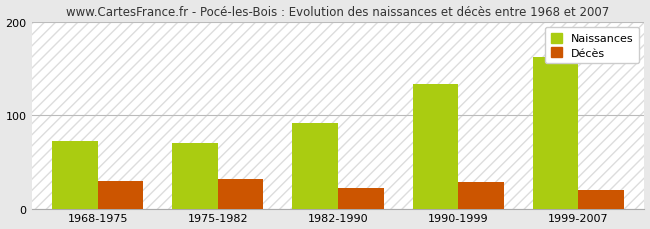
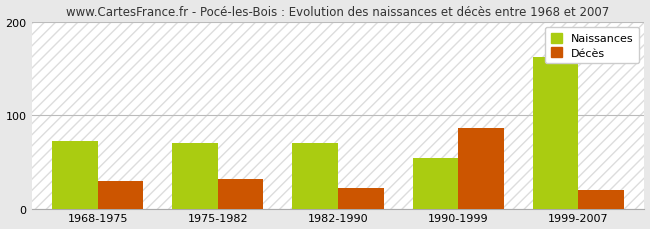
Naissances/1982-1990: 92 -> 70
Naissances/1990-1999: 133 -> 54
Décès/1990-1999: 28 -> 86
